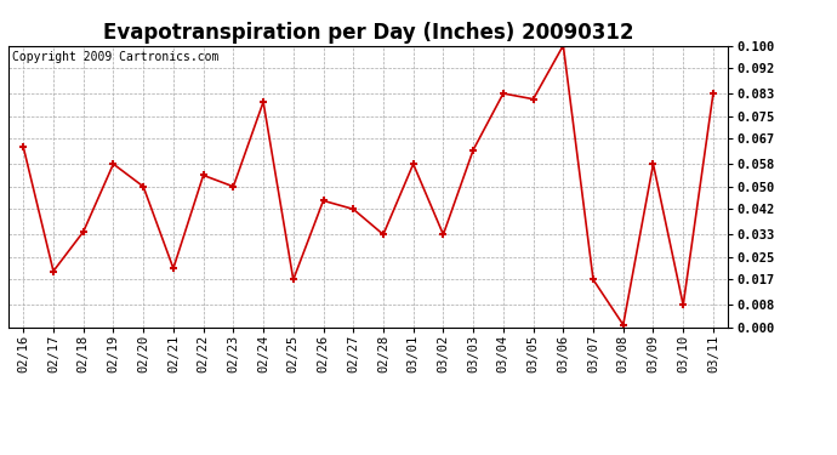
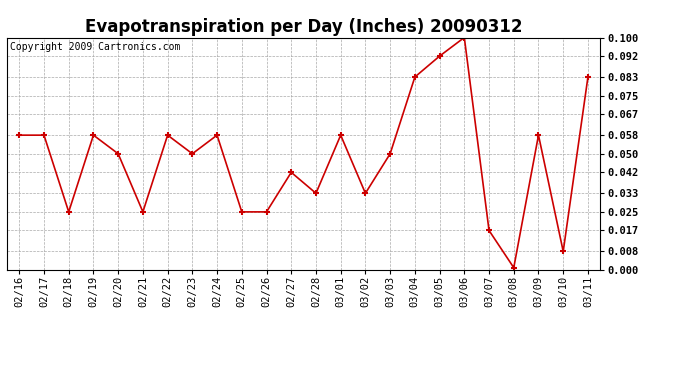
02/16: 0.064 -> 0.058
02/17: 0.020 -> 0.058
02/18: 0.034 -> 0.025
02/21: 0.021 -> 0.025
02/22: 0.054 -> 0.058
02/24: 0.080 -> 0.058
02/25: 0.017 -> 0.025
02/26: 0.045 -> 0.025
03/03: 0.063 -> 0.050
03/05: 0.081 -> 0.092
